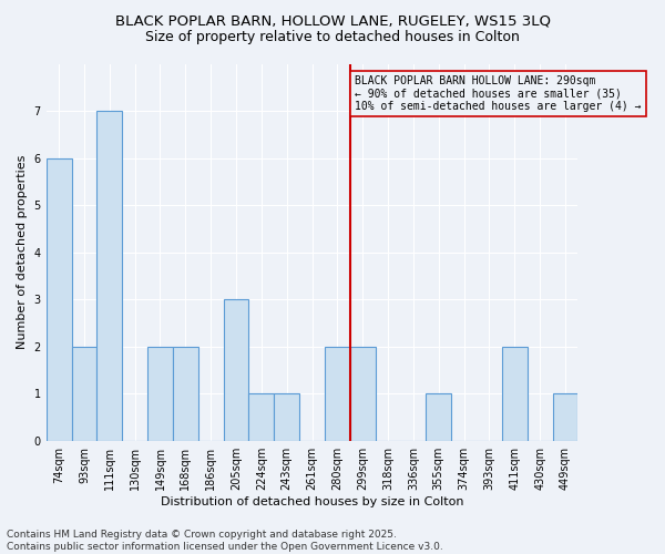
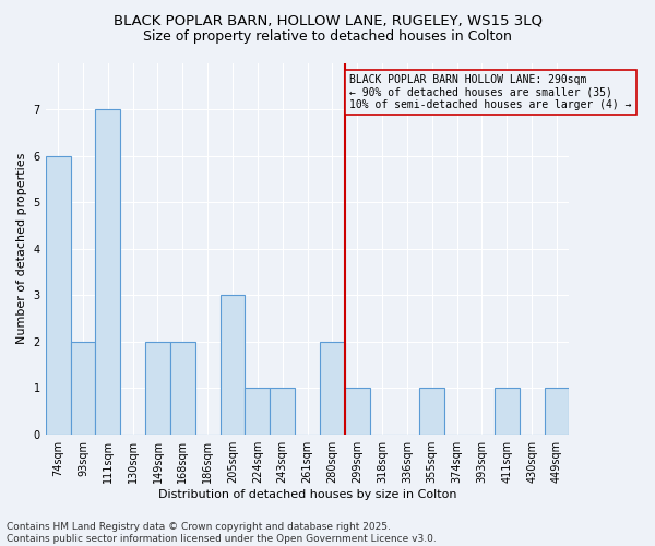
299sqm: 2 -> 1
411sqm: 2 -> 1
